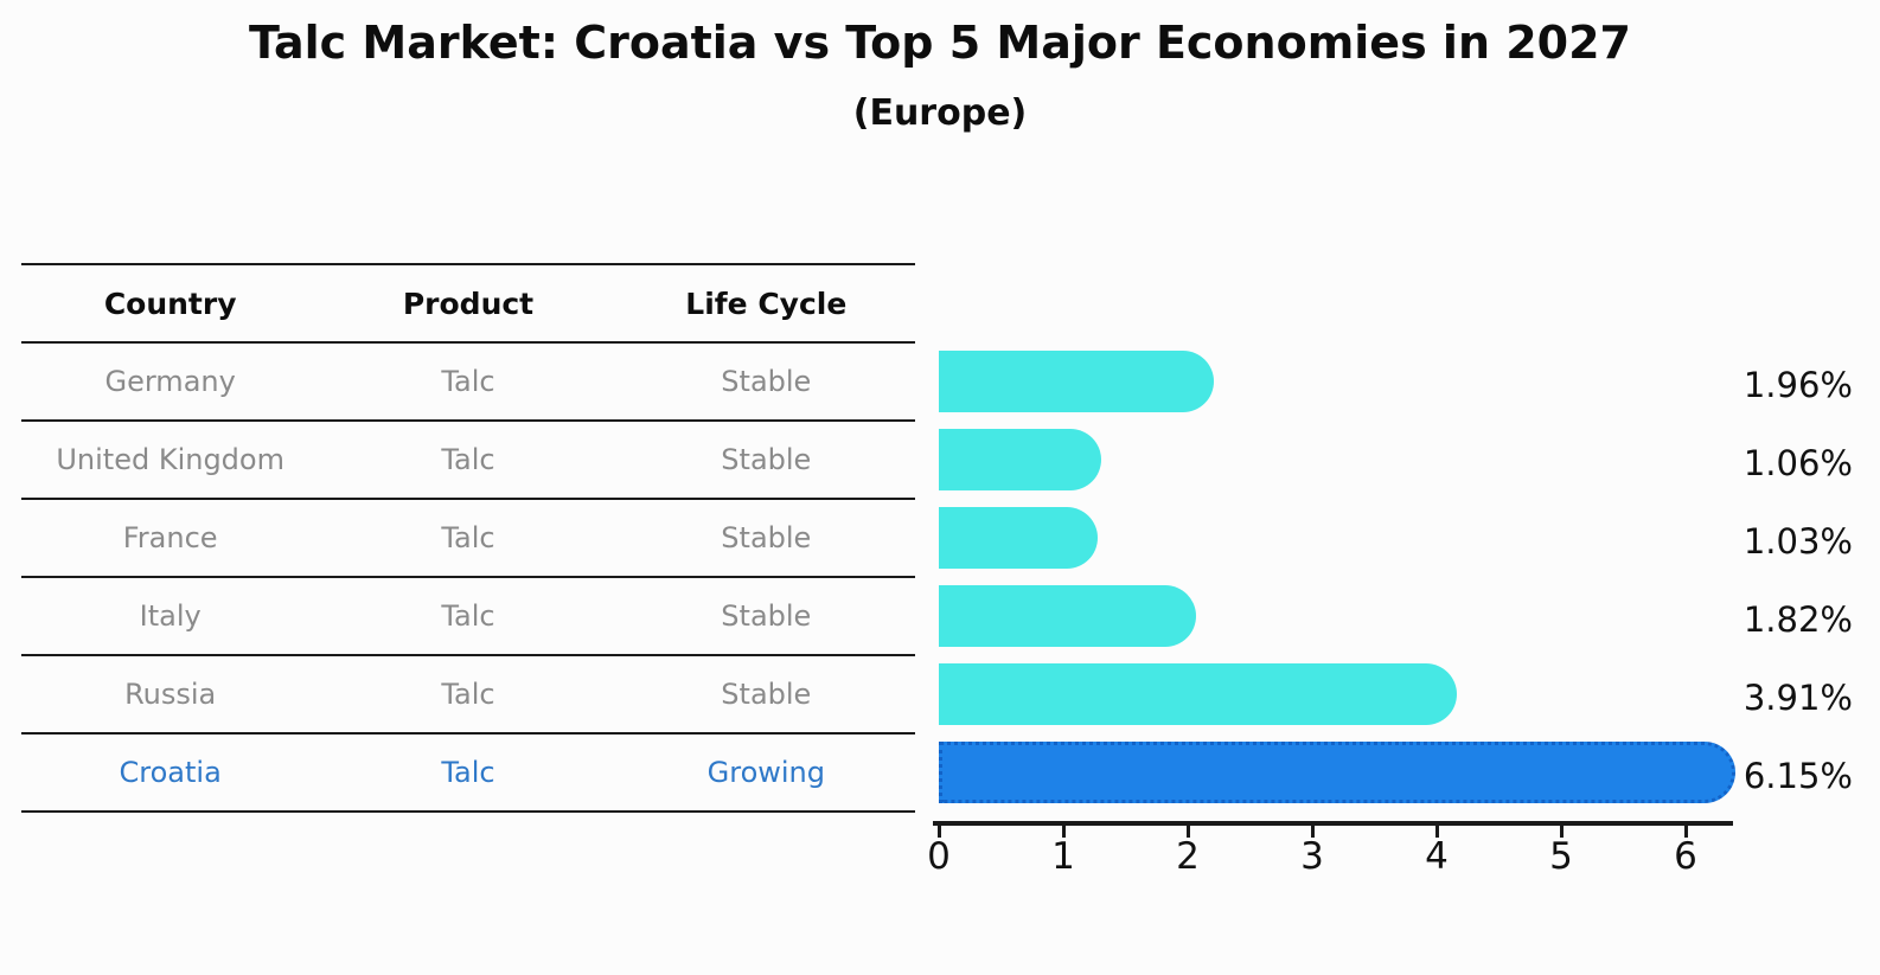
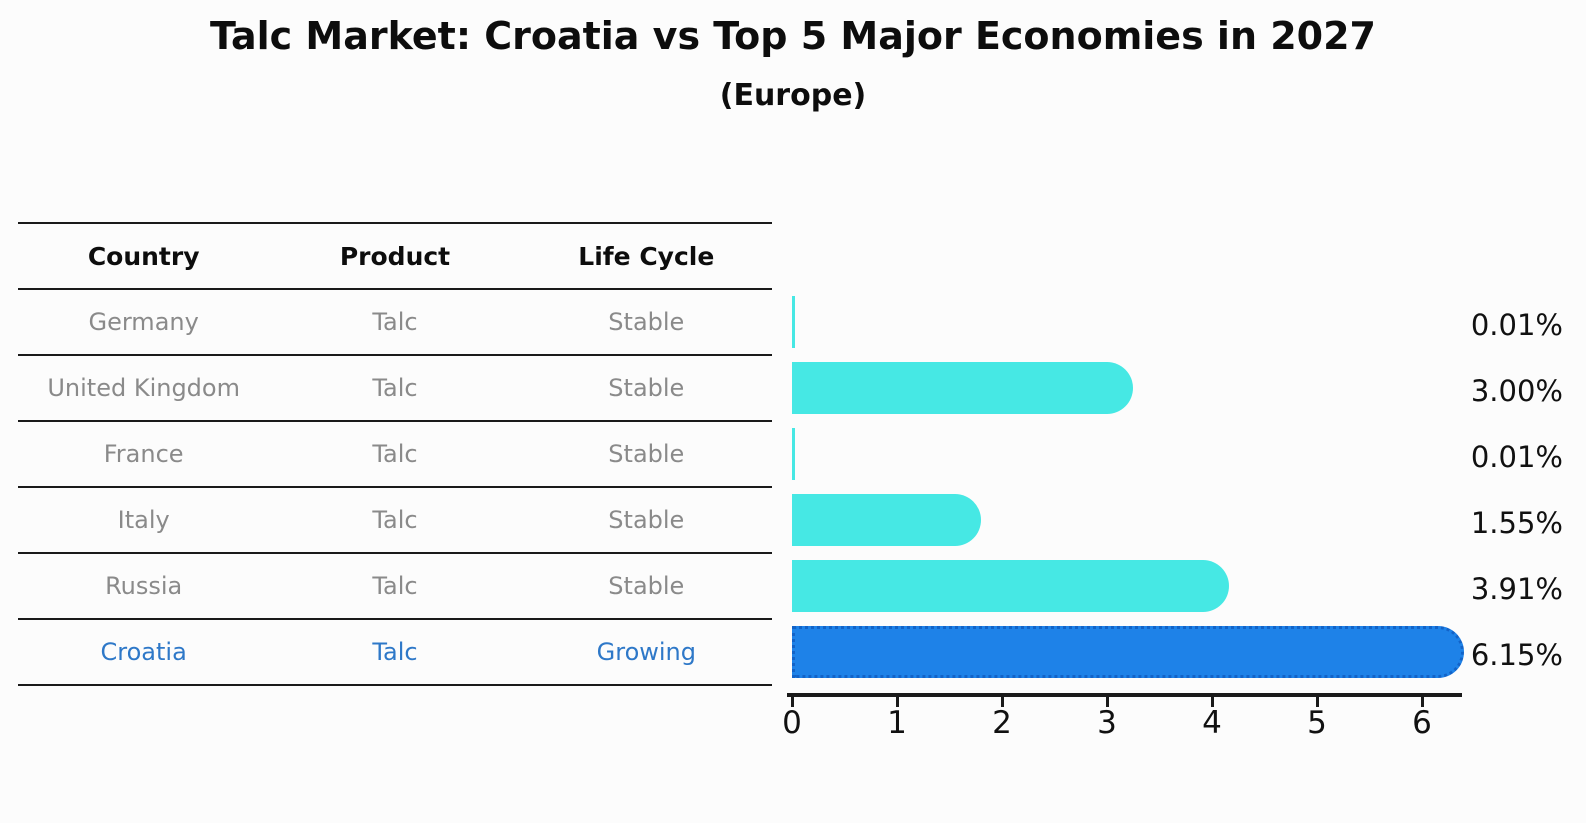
Germany: 1.96% -> 0.01%
United Kingdom: 1.06% -> 3.00%
France: 1.03% -> 0.01%
Italy: 1.82% -> 1.55%
